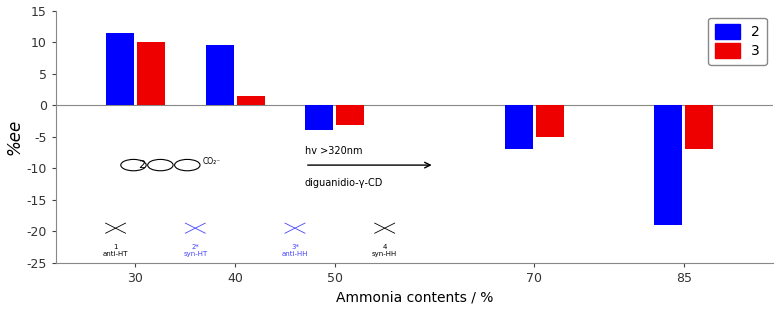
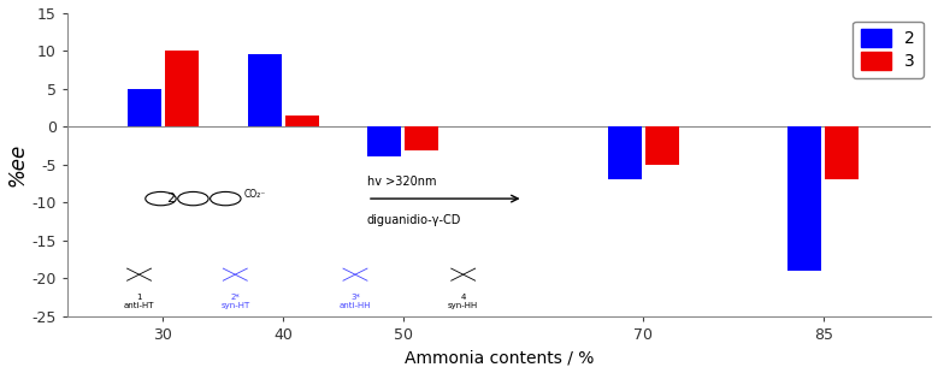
2/30: 11.5 -> 5.0
